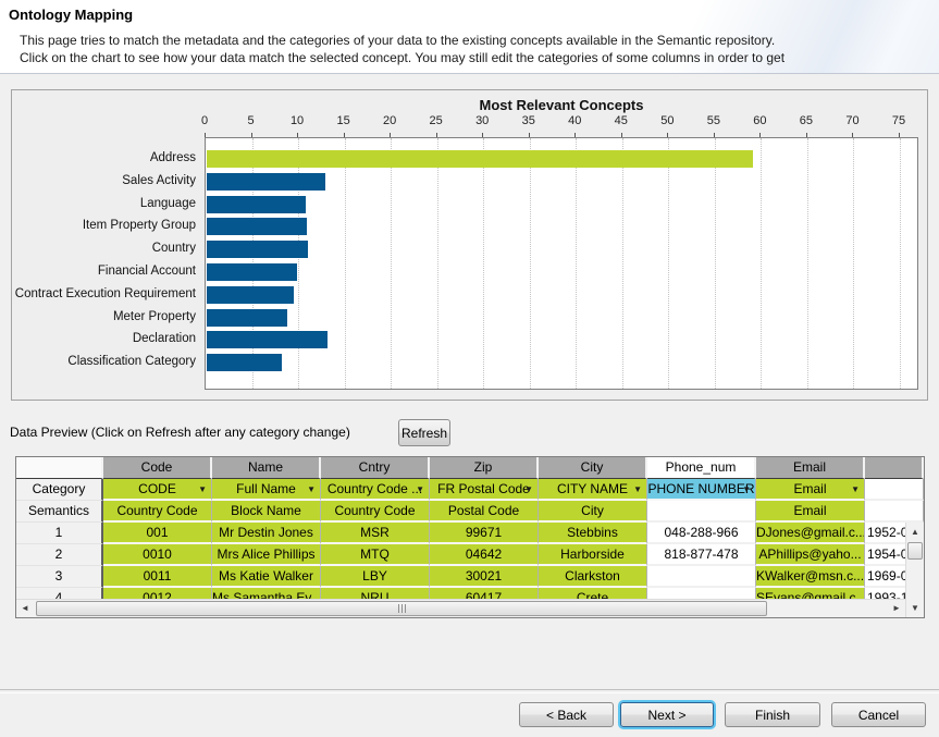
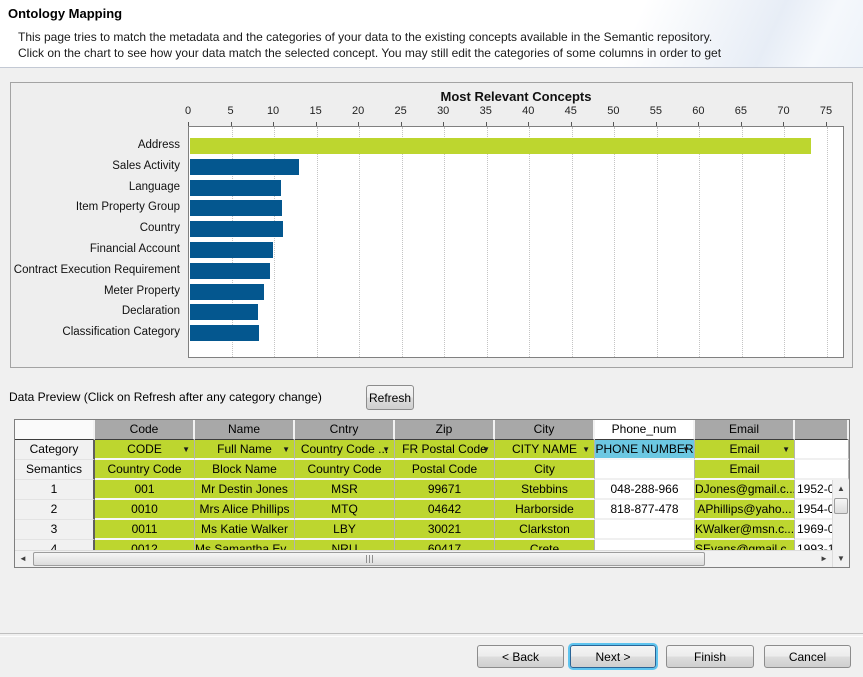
Address: 59 -> 73
Declaration: 13 -> 8
